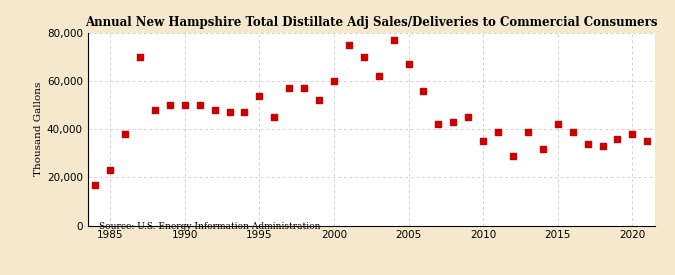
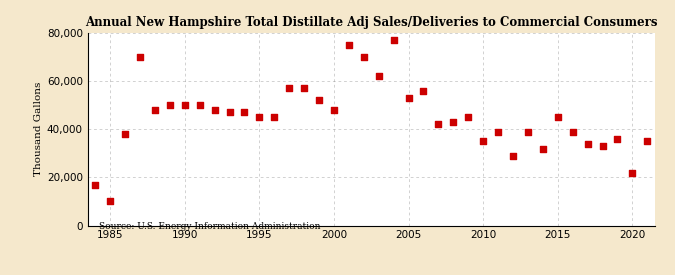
1985: 23,000 -> 10,000
1995: 54,000 -> 45,000
2000: 60,000 -> 48,000
2005: 67,000 -> 53,000
2015: 42,000 -> 45,000
2020: 38,000 -> 22,000
